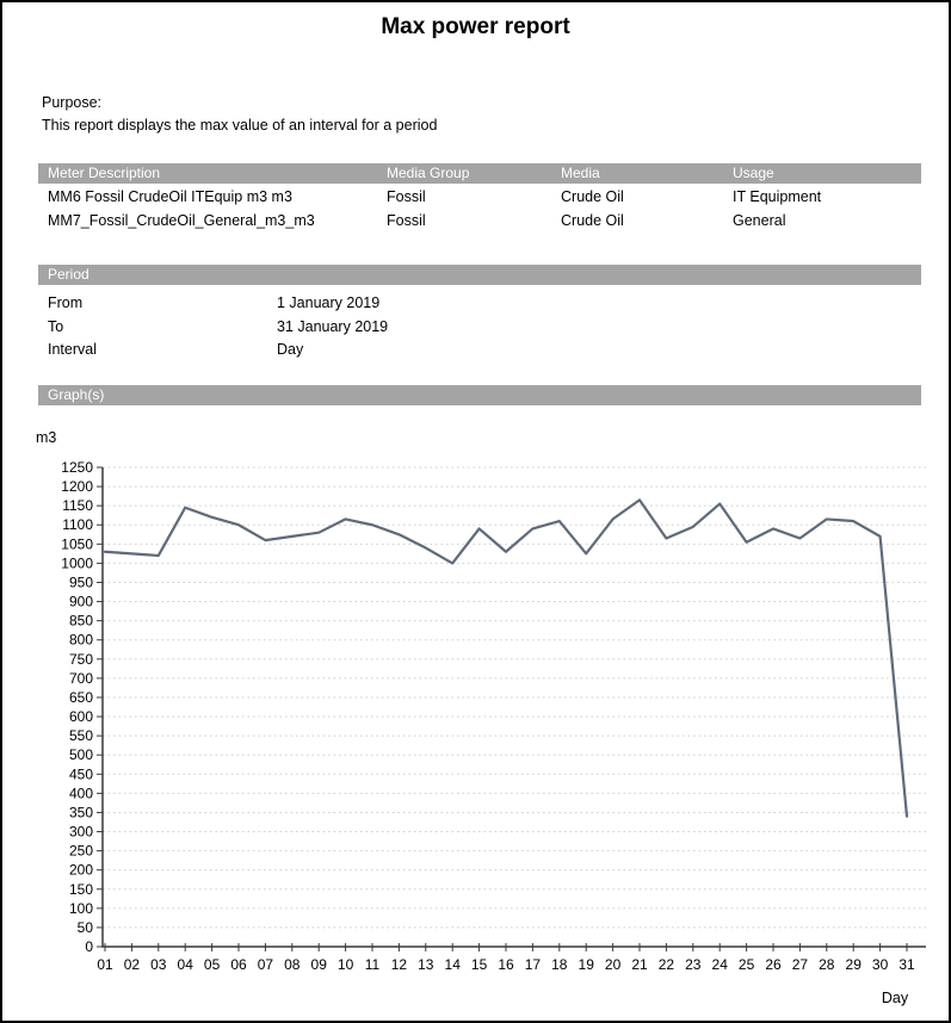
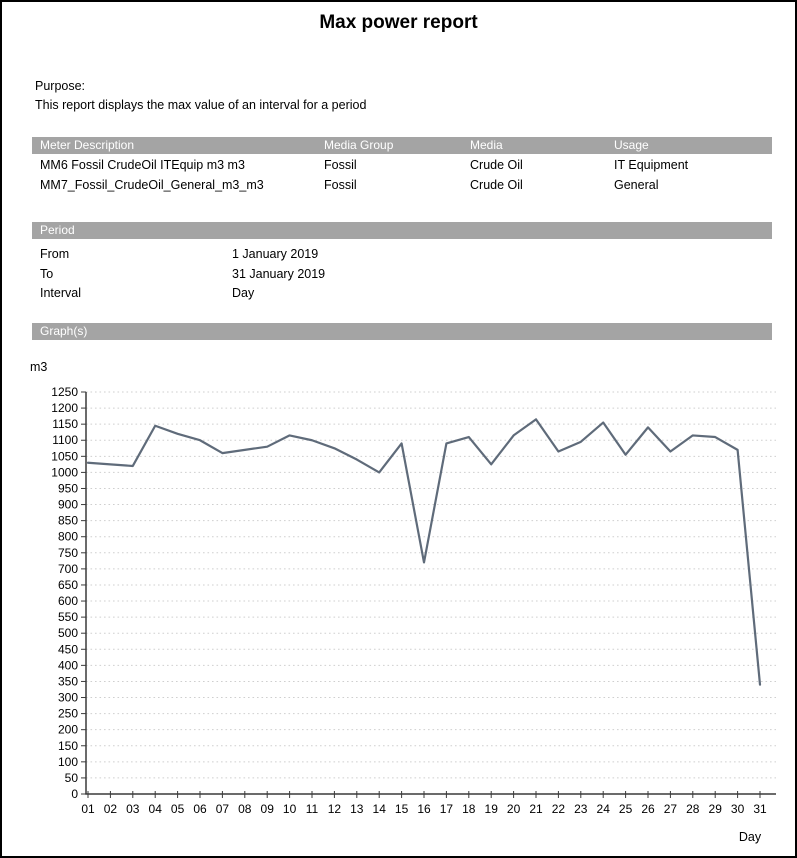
16: 1030 -> 720
26: 1090 -> 1140
